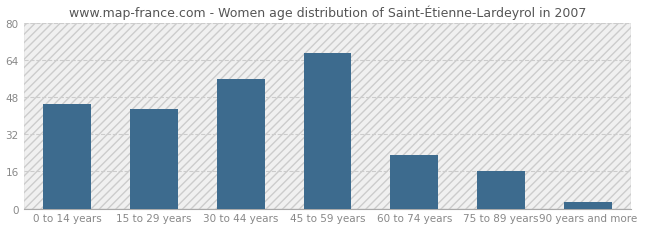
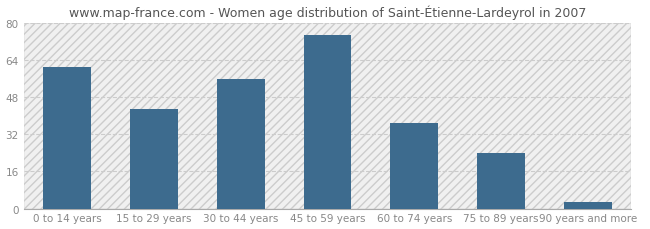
0 to 14 years: 45 -> 61
45 to 59 years: 67 -> 75
60 to 74 years: 23 -> 37
75 to 89 years: 16 -> 24
